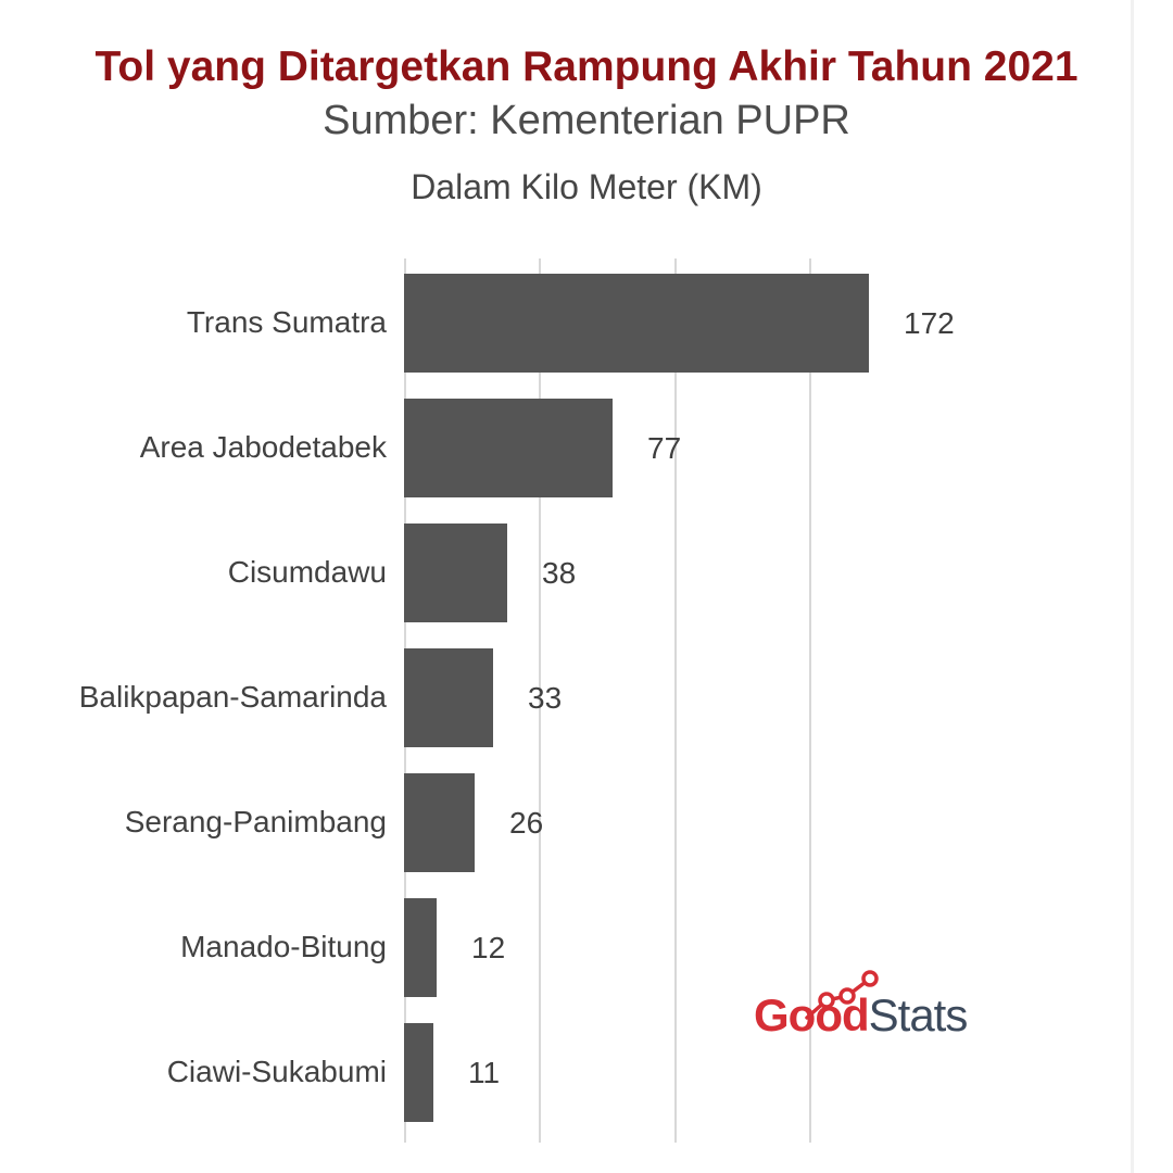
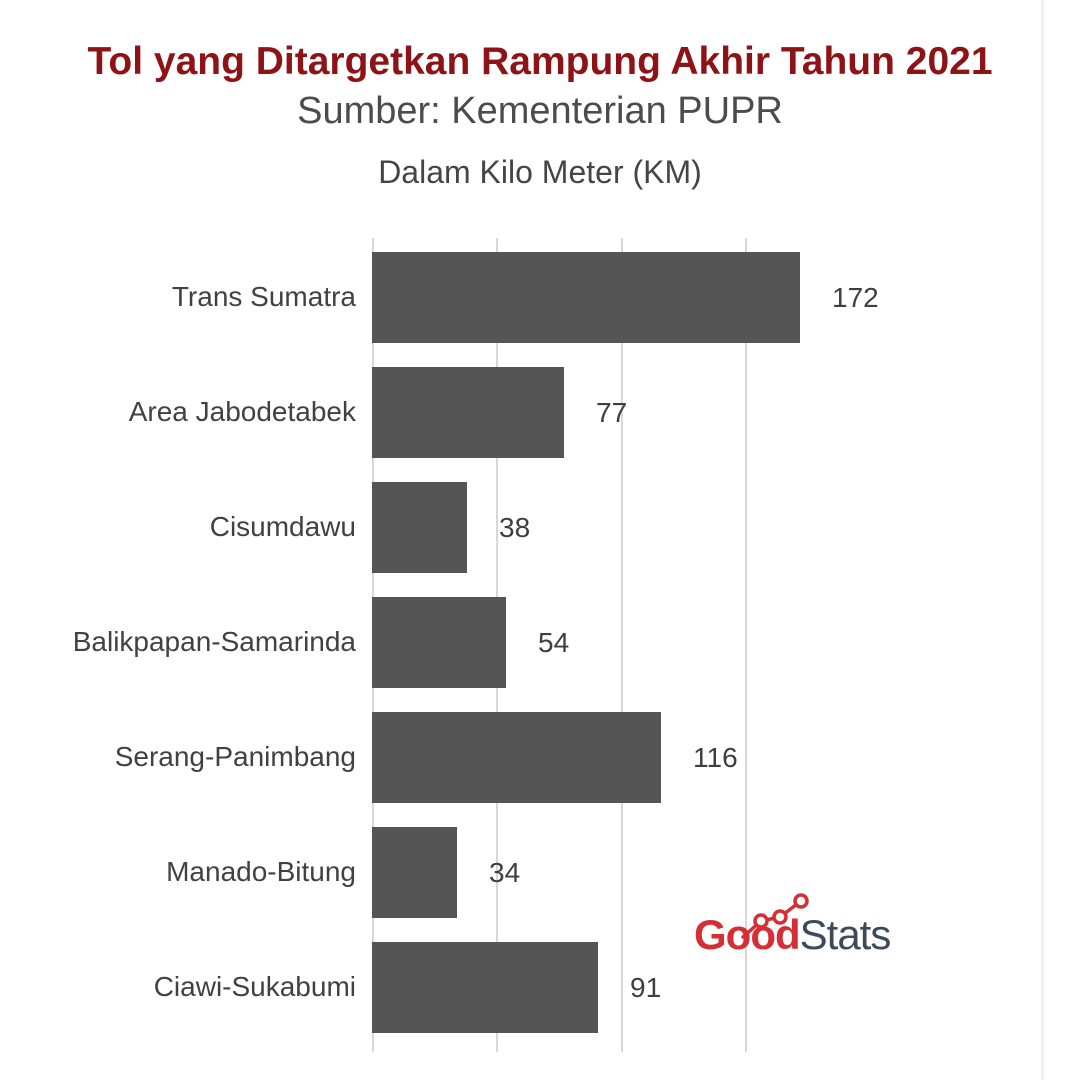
Balikpapan-Samarinda: 33 -> 54
Serang-Panimbang: 26 -> 116
Manado-Bitung: 12 -> 34
Ciawi-Sukabumi: 11 -> 91
